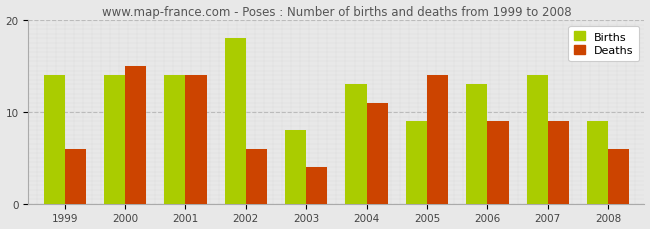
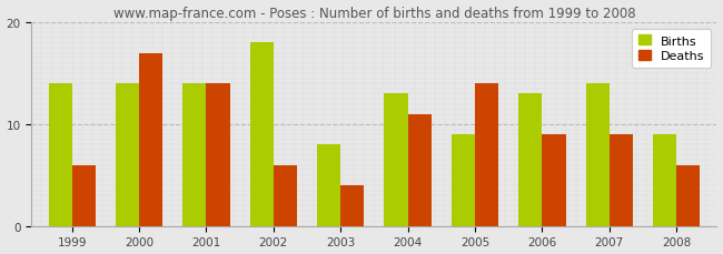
Deaths/2000: 15 -> 17
